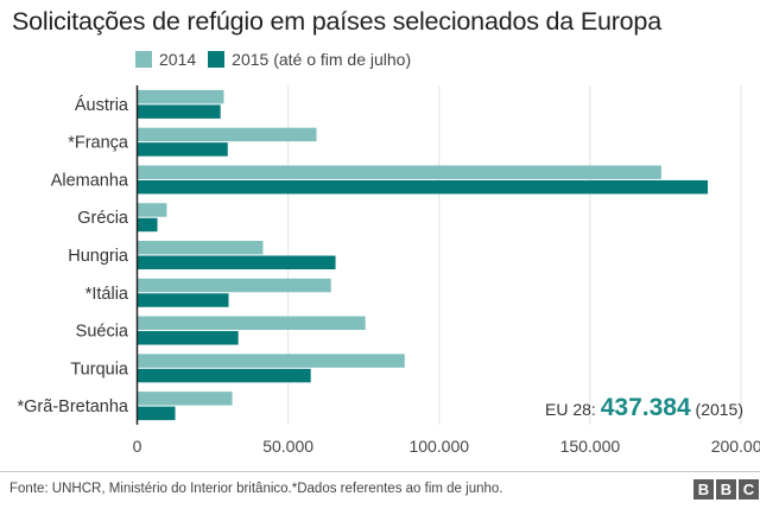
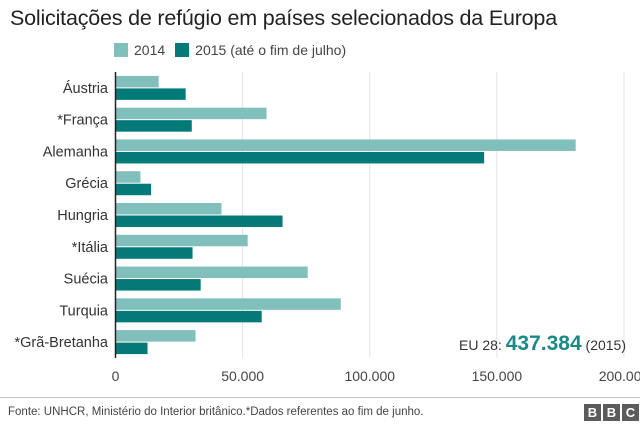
2014/Áustria: 29000 -> 17000
2014/Alemanha: 174000 -> 181000
2015 (até o fim de julho)/Alemanha: 189000 -> 145000
2015 (até o fim de julho)/Grécia: 7000 -> 14000
2014/*Itália: 64000 -> 52000
